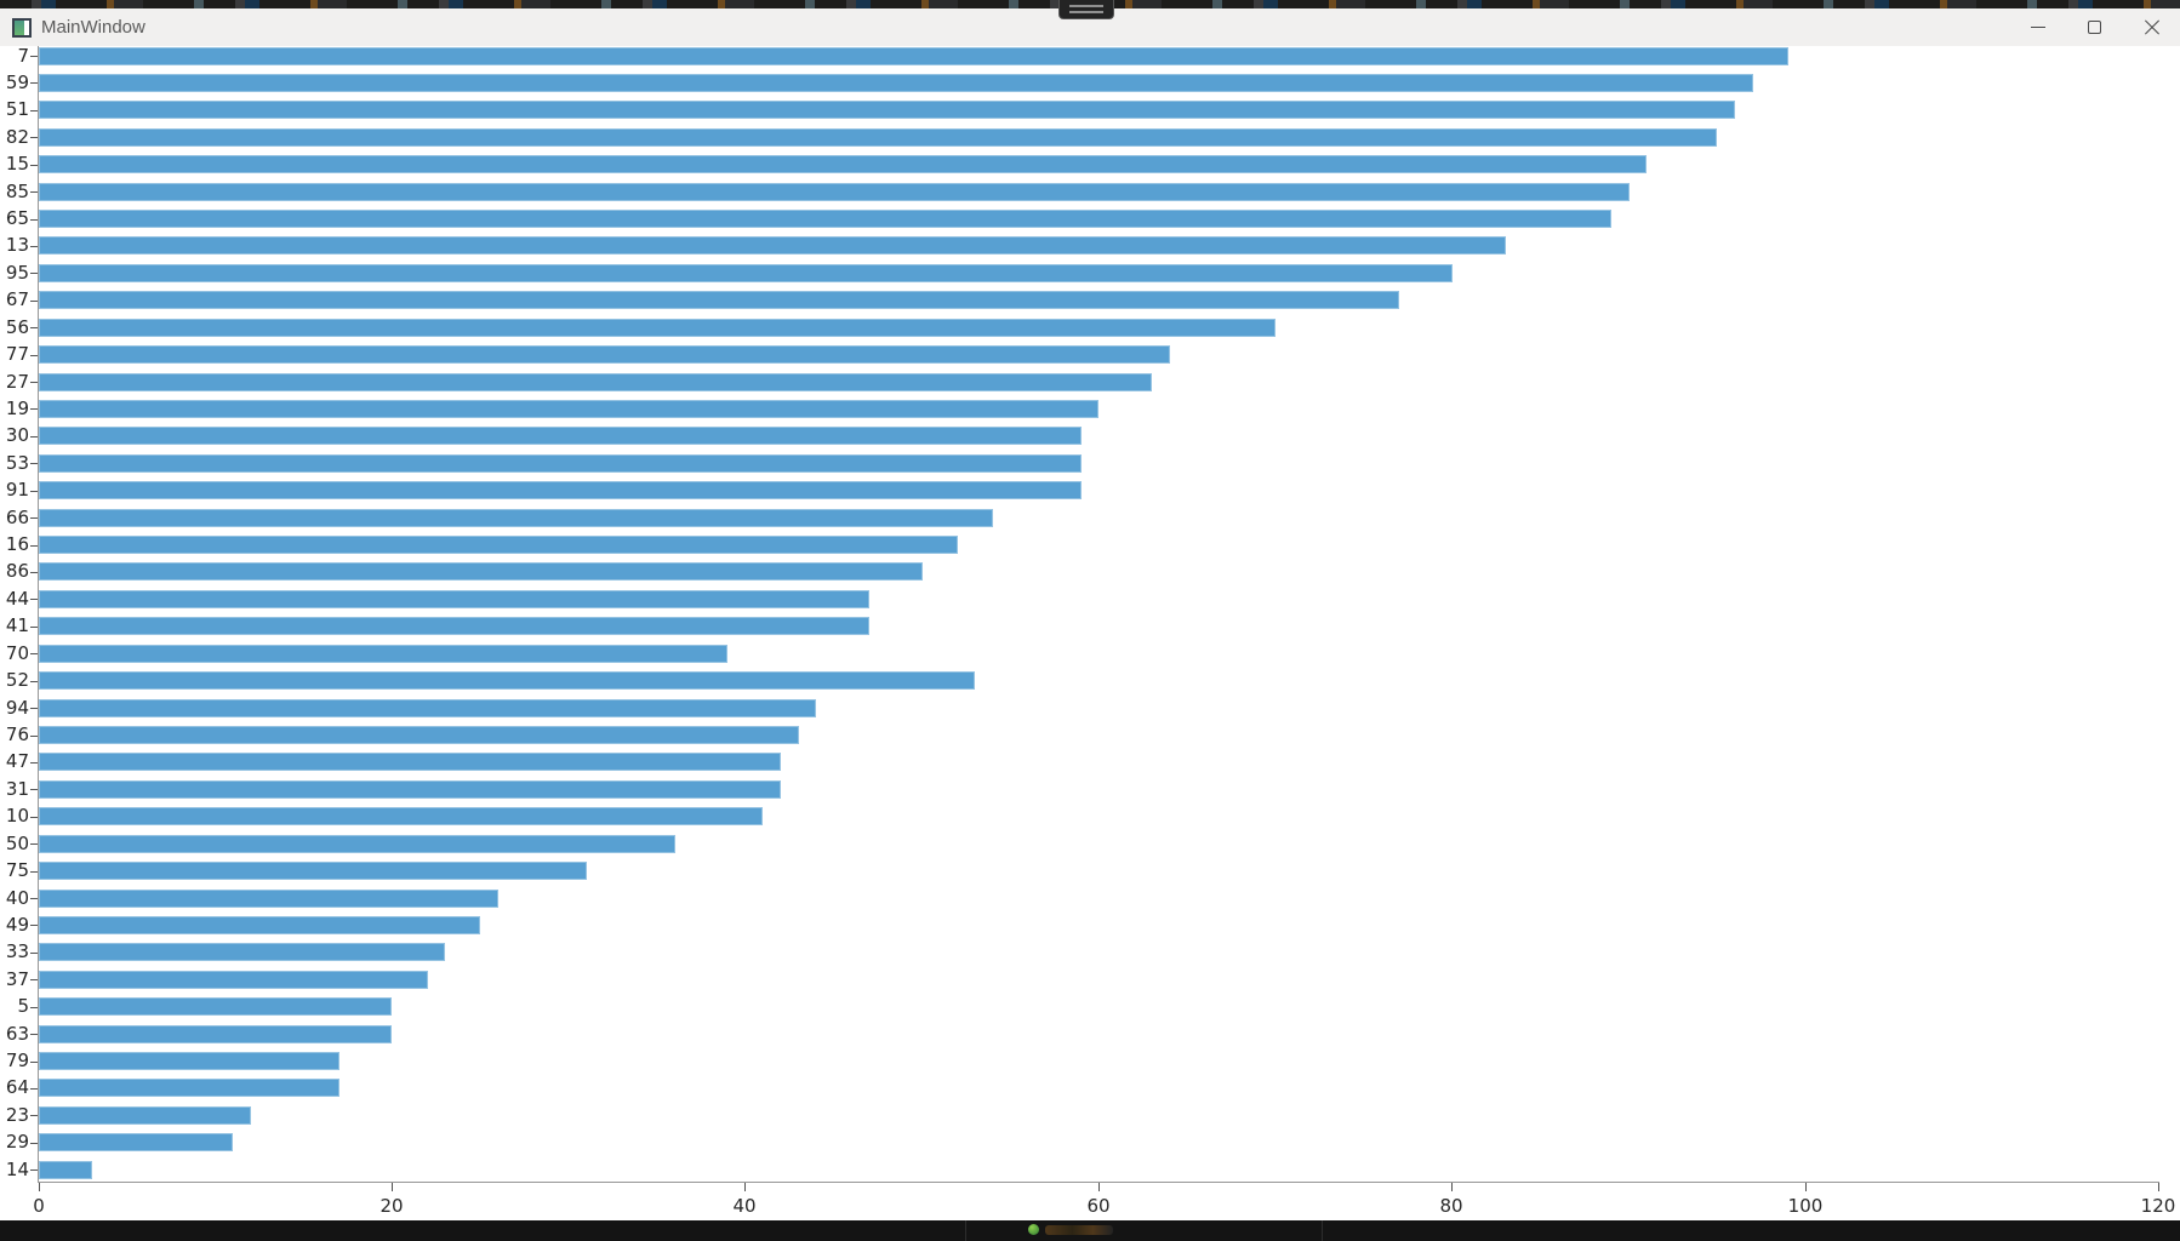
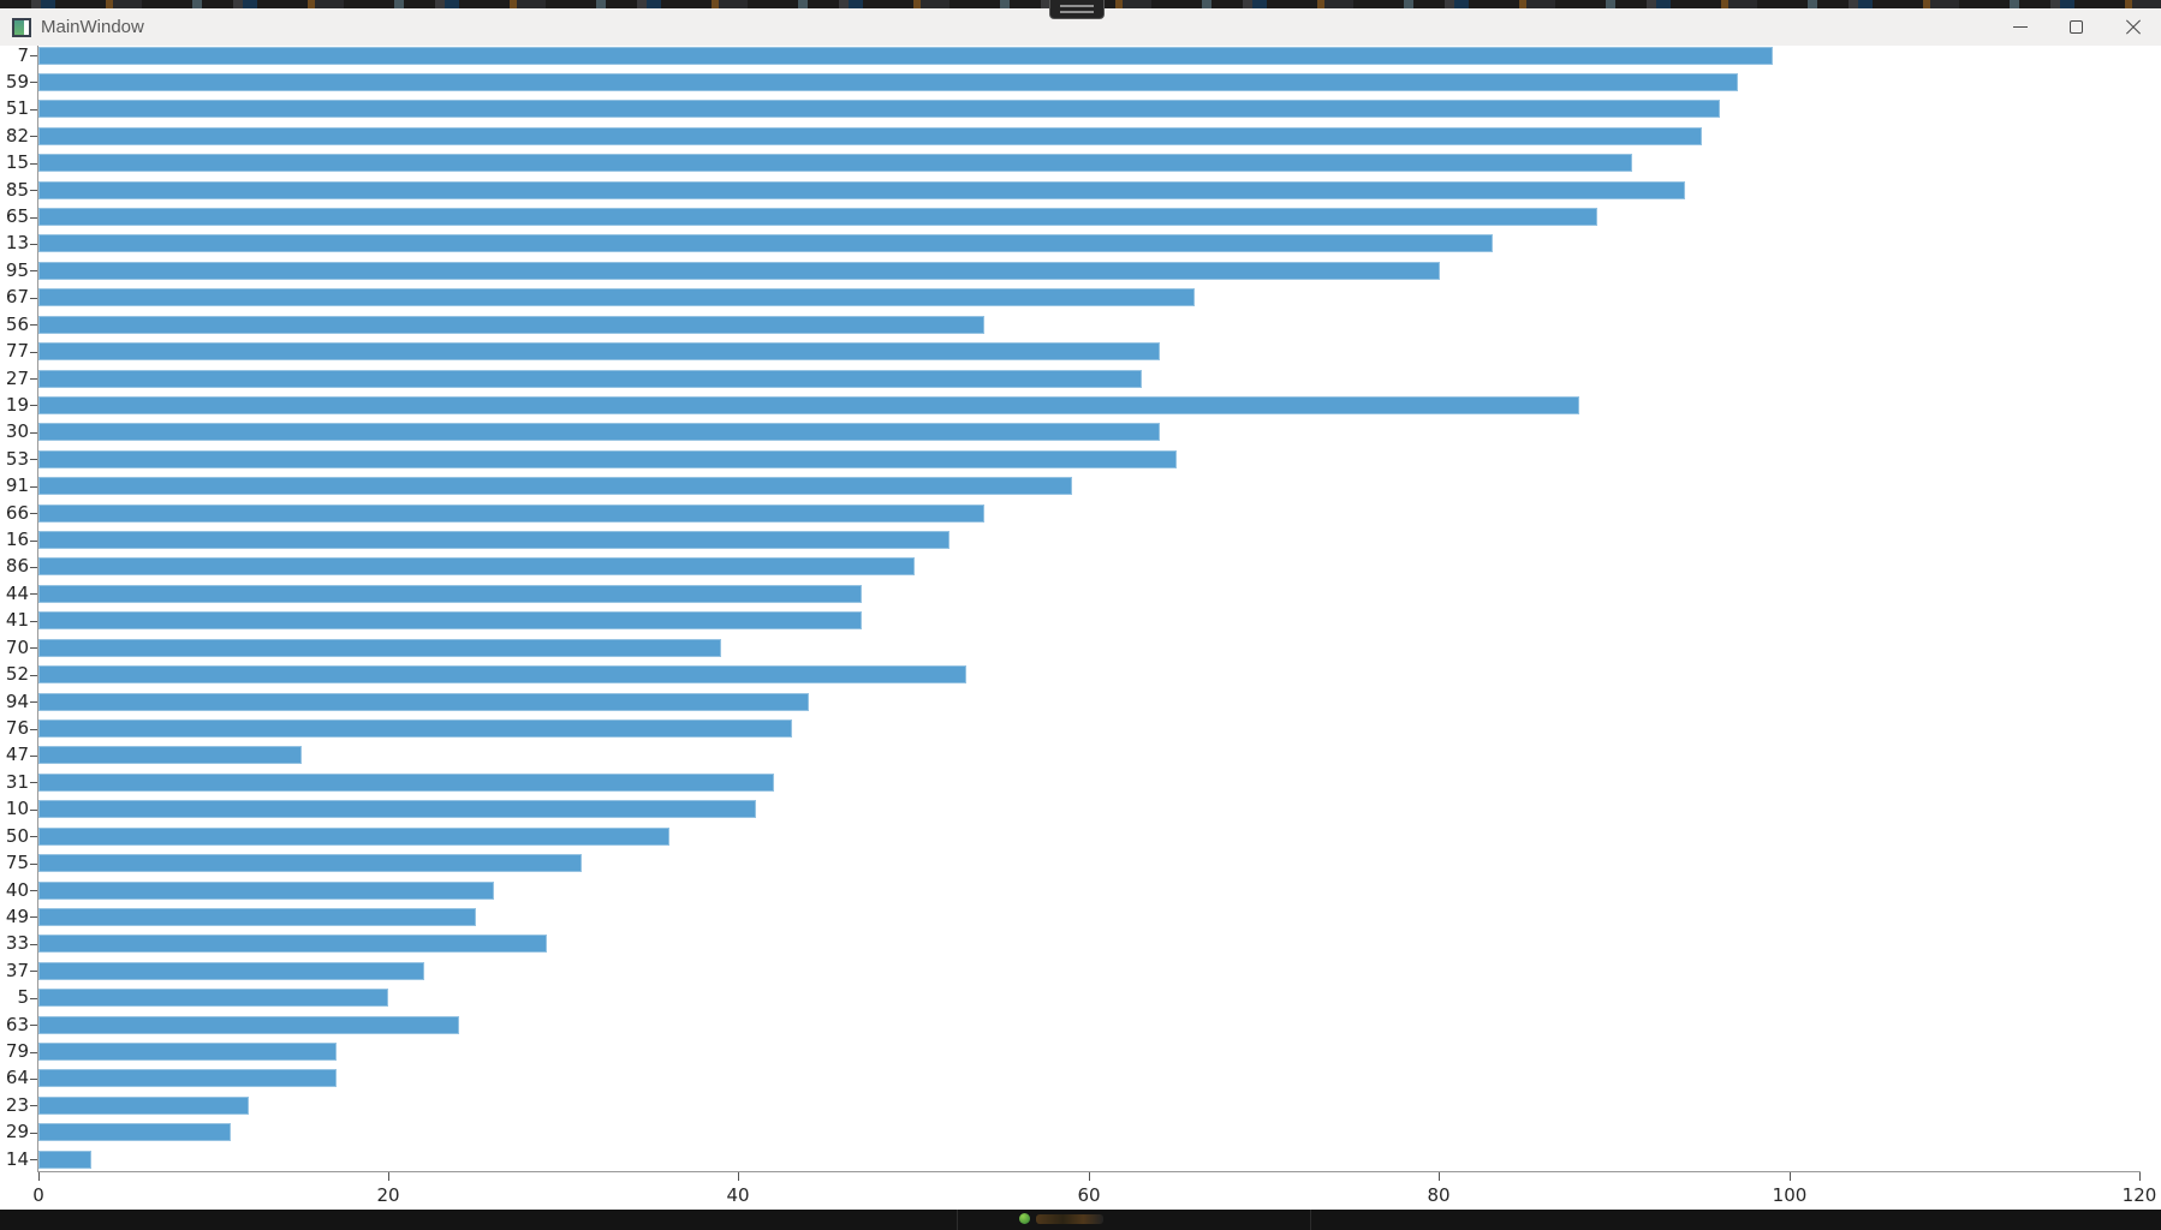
85: 90 -> 94
67: 77 -> 66
56: 70 -> 54
19: 60 -> 88
30: 59 -> 64
53: 59 -> 65
47: 42 -> 15
33: 23 -> 29
63: 20 -> 24
